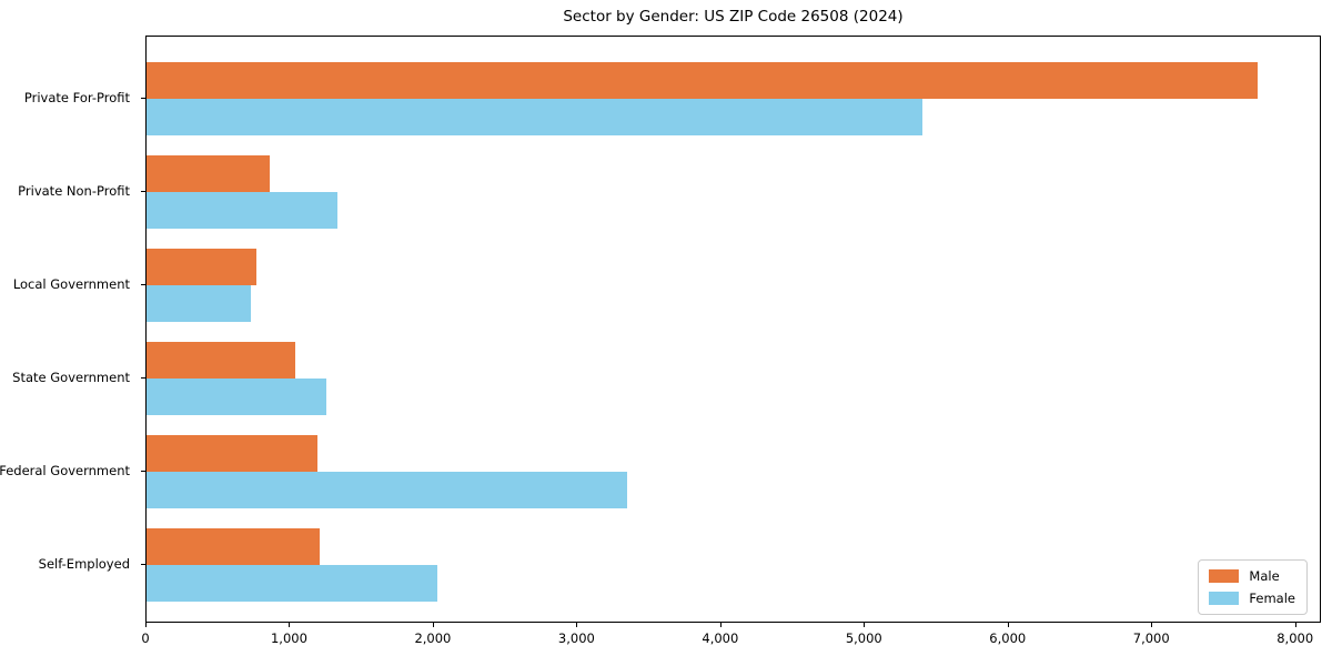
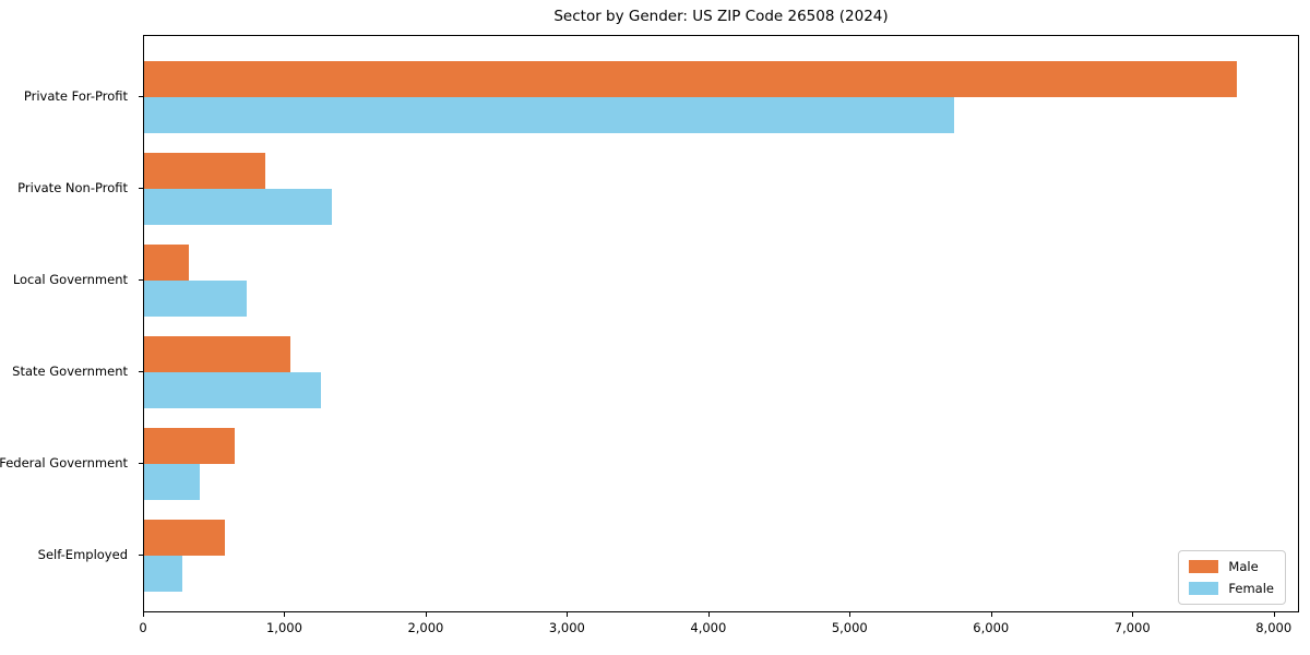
Female/Private For-Profit: 5410 -> 5740
Male/Local Government: 770 -> 320
Male/Federal Government: 1190 -> 640
Female/Federal Government: 3350 -> 400
Male/Self-Employed: 1210 -> 570
Female/Self-Employed: 2030 -> 270
